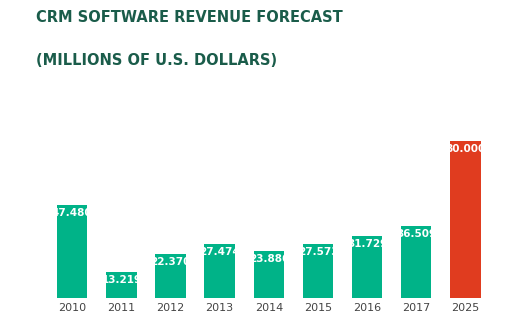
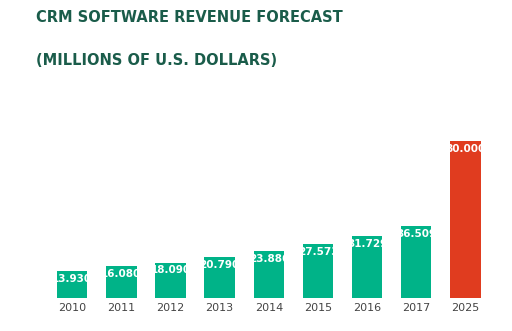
2010: 47.480 -> 13.930
2011: 13.219 -> 16.080
2012: 22.370 -> 18.090
2013: 27.474 -> 20.790
